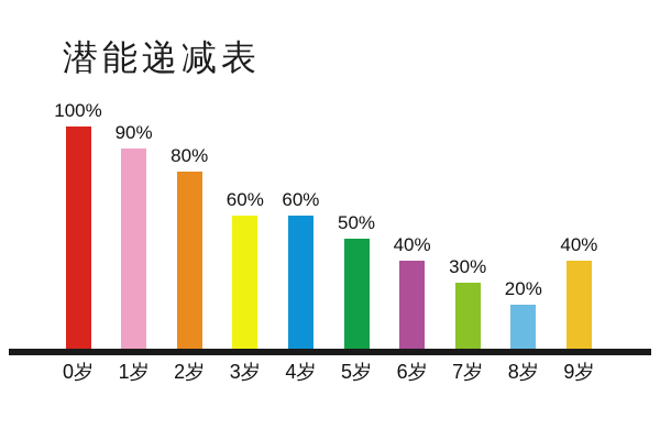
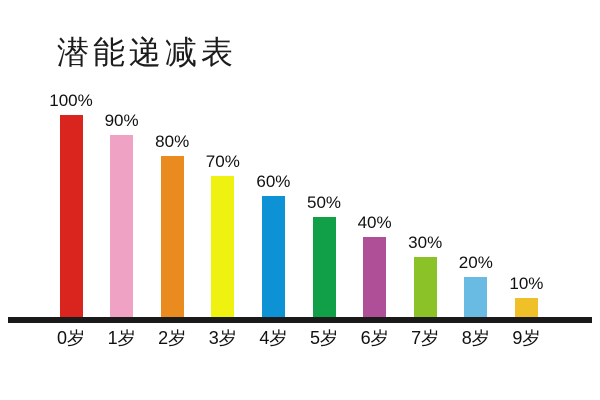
3岁: 60% -> 70%
9岁: 40% -> 10%
